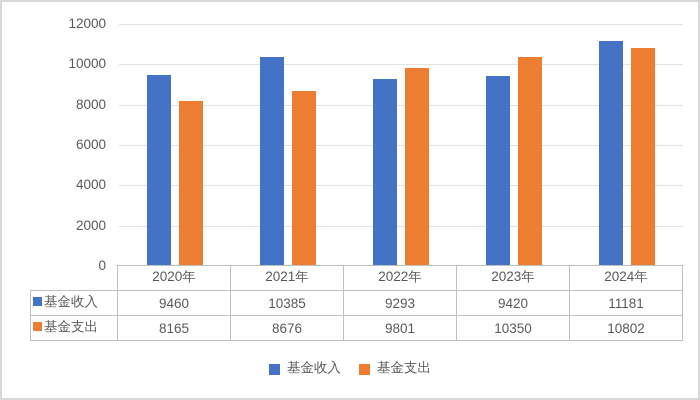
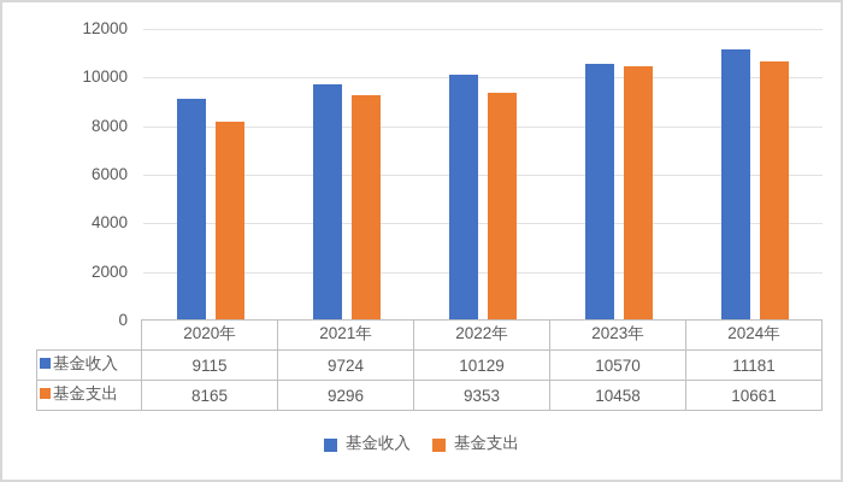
基金收入/2020年: 9460 -> 9115
基金收入/2021年: 10385 -> 9724
基金支出/2021年: 8676 -> 9296
基金收入/2022年: 9293 -> 10129
基金支出/2022年: 9801 -> 9353
基金收入/2023年: 9420 -> 10570
基金支出/2023年: 10350 -> 10458
基金支出/2024年: 10802 -> 10661
